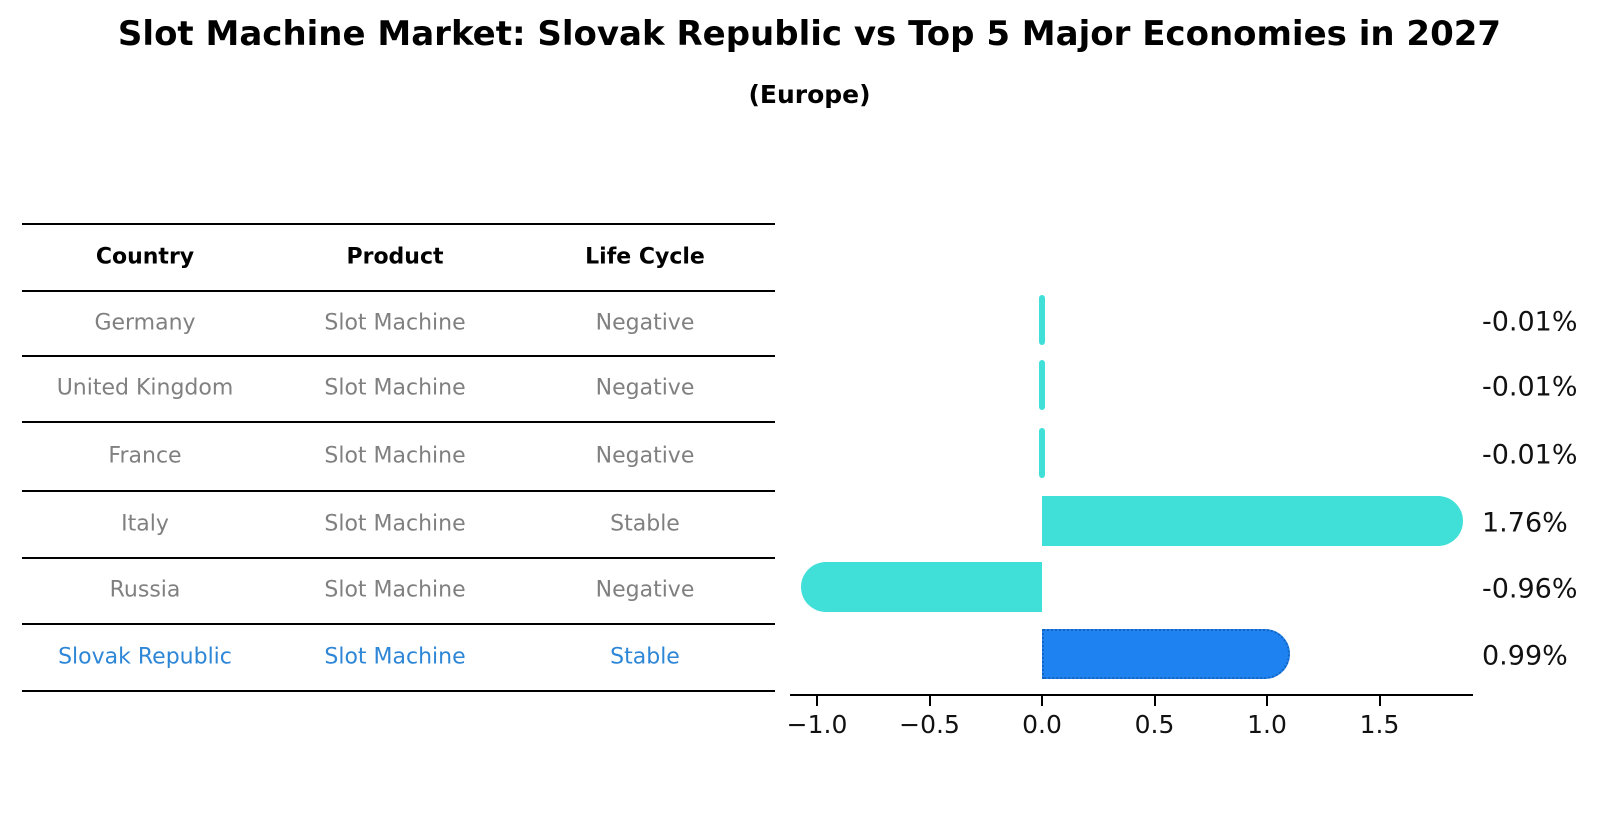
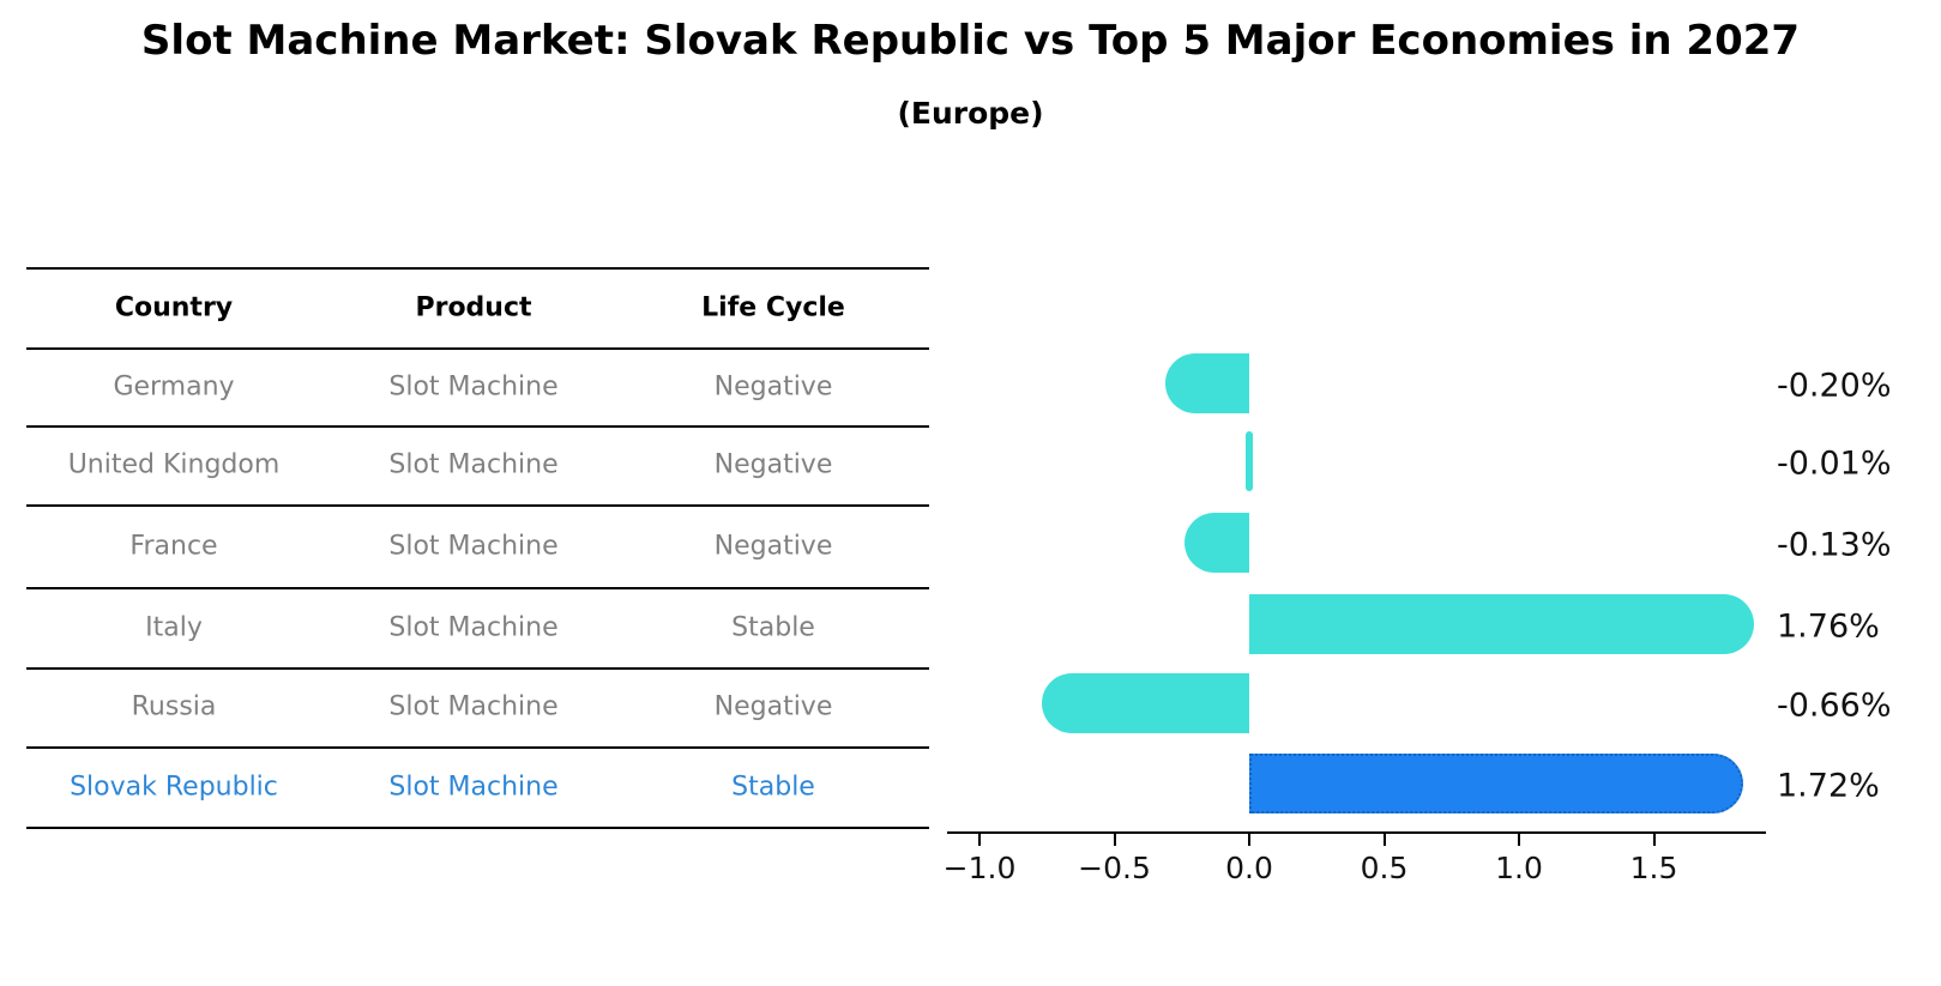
Germany: -0.01% -> -0.20%
France: -0.01% -> -0.13%
Russia: -0.96% -> -0.66%
Slovak Republic: 0.99% -> 1.72%
